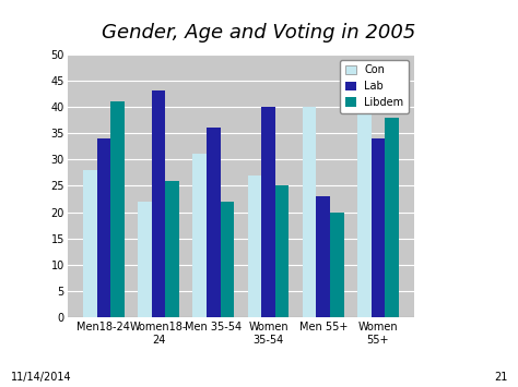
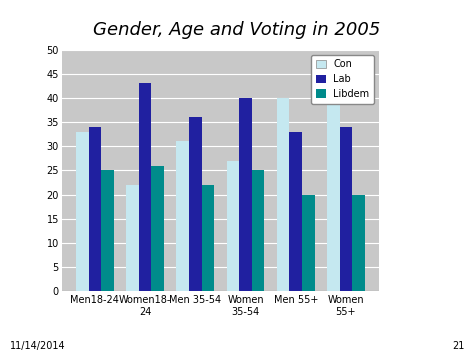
Con/Men18-24: 28 -> 33
Libdem/Men18-24: 41 -> 25
Lab/Men 55+: 23 -> 33
Libdem/Women 55+: 38 -> 20
